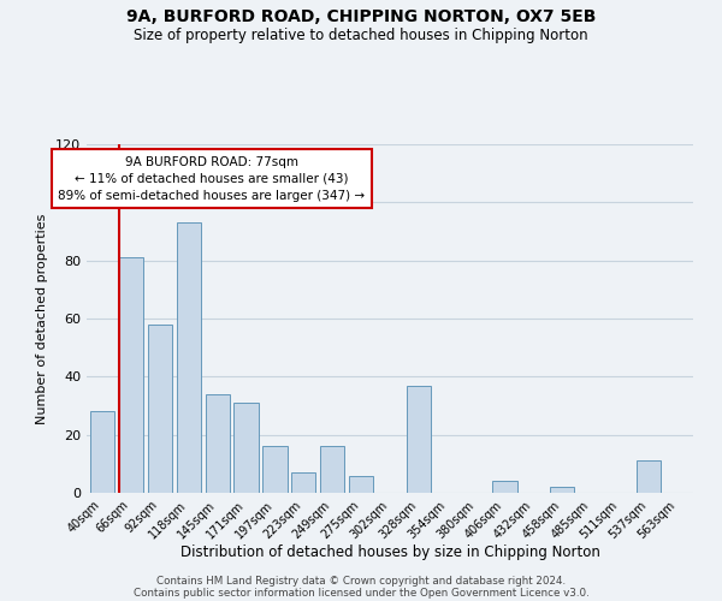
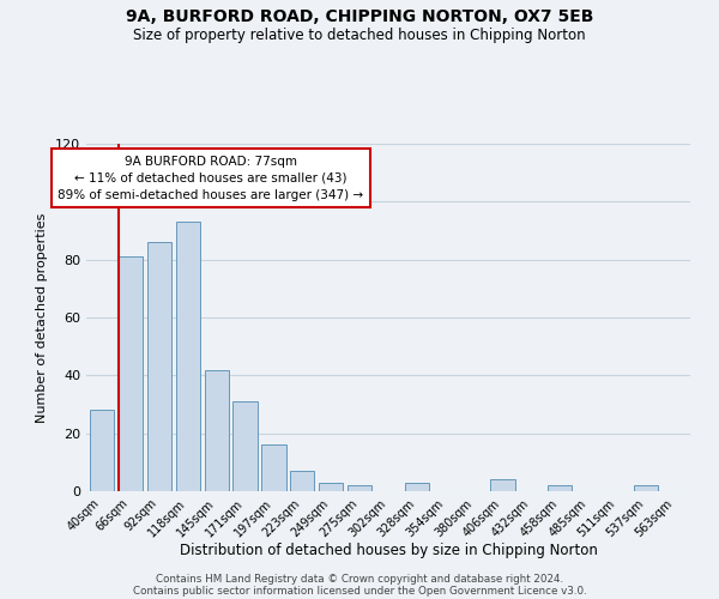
92sqm: 58 -> 86
145sqm: 34 -> 42
249sqm: 16 -> 3
275sqm: 6 -> 2
328sqm: 37 -> 3
537sqm: 11 -> 2
